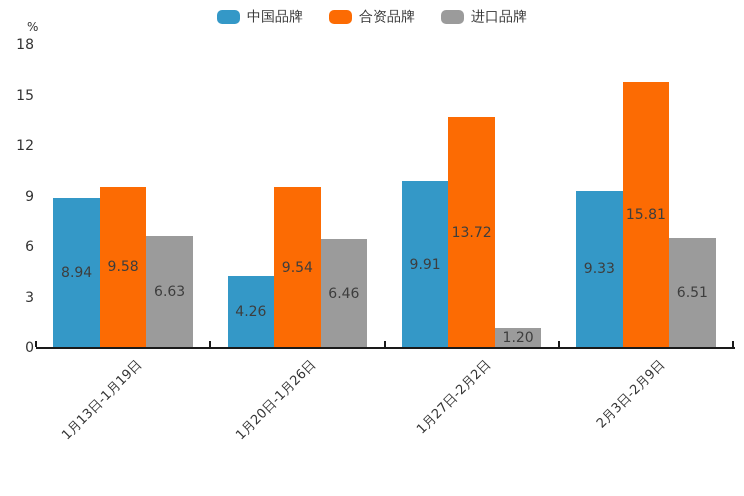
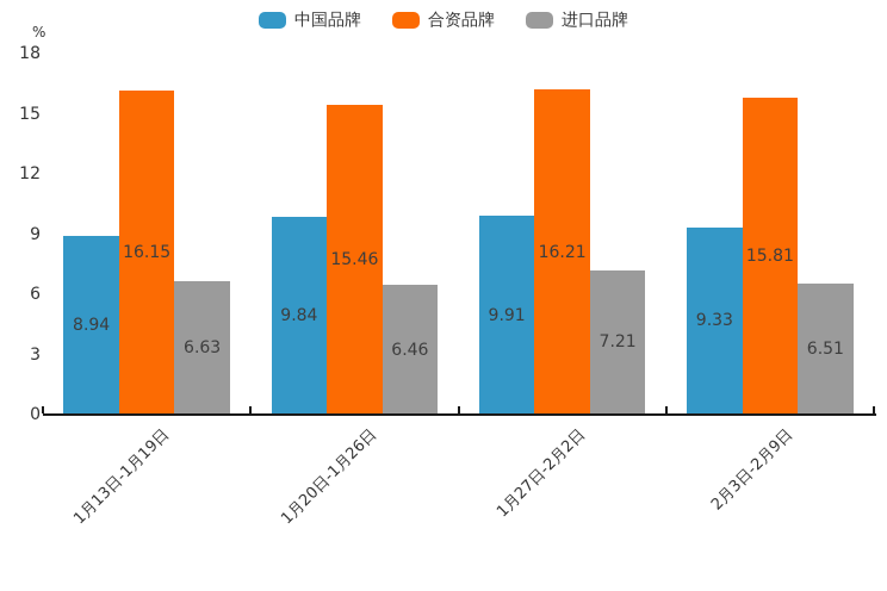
合资品牌/1月13日-1月19日: 9.58 -> 16.15
中国品牌/1月20日-1月26日: 4.26 -> 9.84
合资品牌/1月20日-1月26日: 9.54 -> 15.46
合资品牌/1月27日-2月2日: 13.72 -> 16.21
进口品牌/1月27日-2月2日: 1.20 -> 7.21
